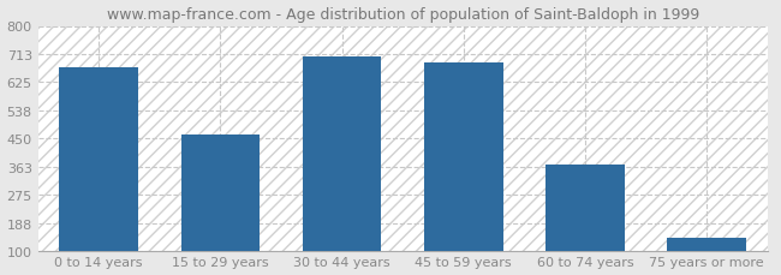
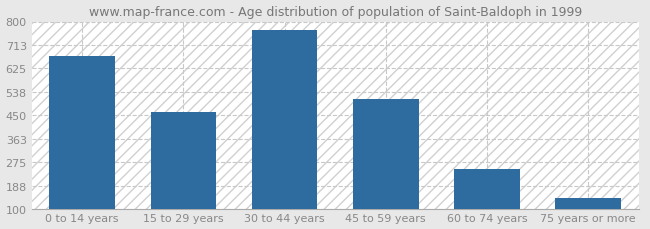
30 to 44 years: 705 -> 769
45 to 59 years: 685 -> 510
60 to 74 years: 370 -> 252
